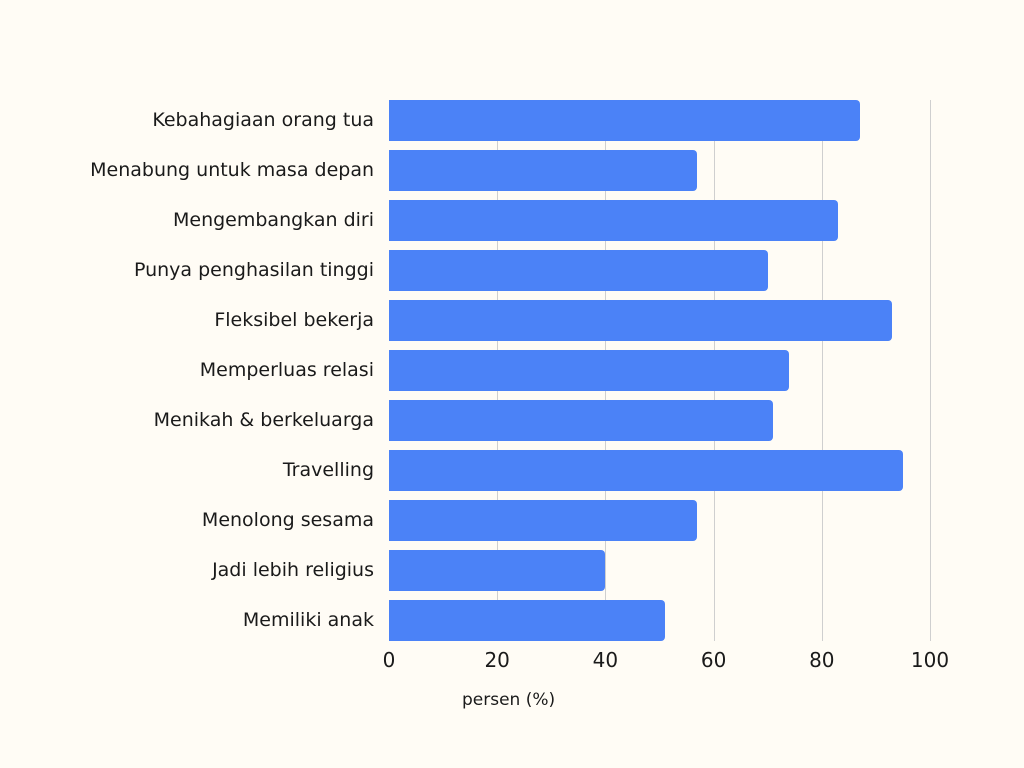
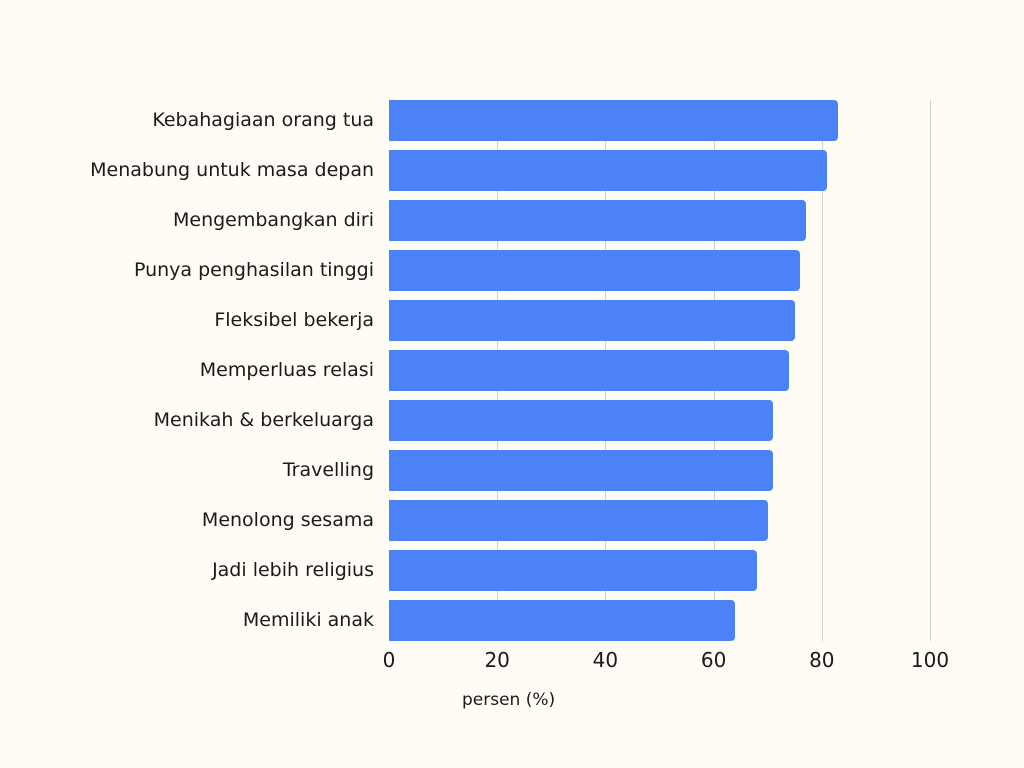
Kebahagiaan orang tua: 87 -> 83
Menabung untuk masa depan: 57 -> 81
Mengembangkan diri: 83 -> 77
Punya penghasilan tinggi: 70 -> 76
Fleksibel bekerja: 93 -> 75
Travelling: 95 -> 71
Menolong sesama: 57 -> 70
Jadi lebih religius: 40 -> 68
Memiliki anak: 51 -> 64
